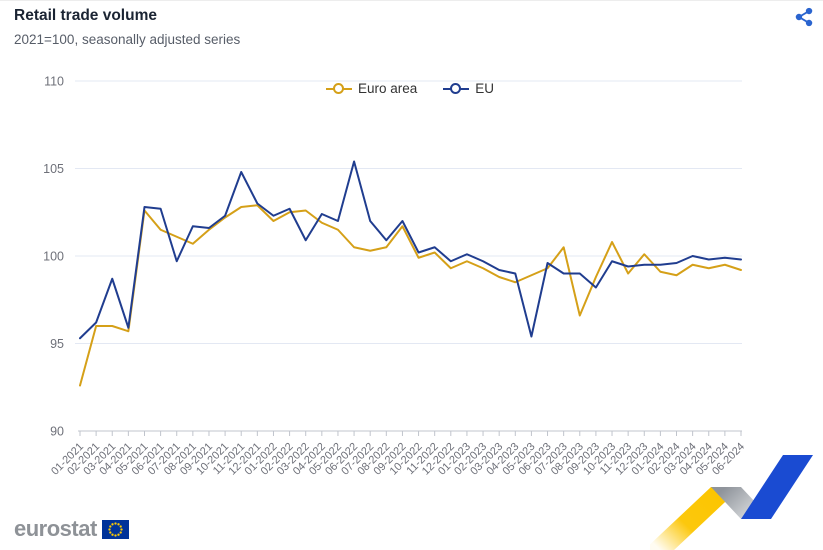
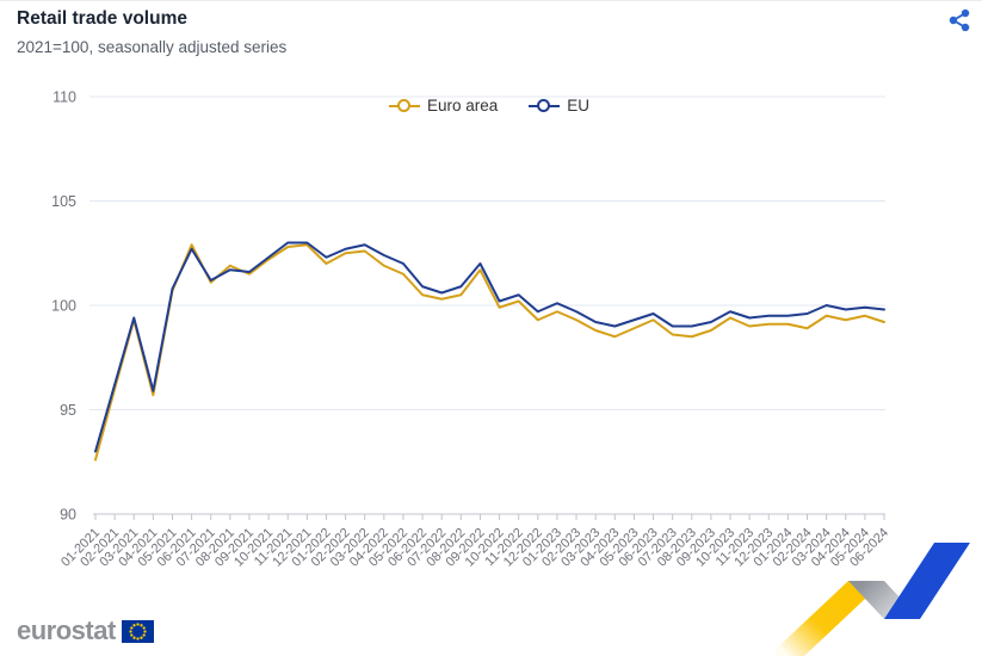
EU/01-2021: 95.3 -> 93.0
Euro area/03-2021: 96.0 -> 99.3
EU/03-2021: 98.7 -> 99.4
Euro area/05-2021: 102.6 -> 100.7
EU/05-2021: 102.8 -> 100.8
Euro area/06-2021: 101.5 -> 102.9
EU/07-2021: 99.7 -> 101.2
Euro area/08-2021: 100.7 -> 101.9
EU/11-2021: 104.8 -> 103.0
EU/03-2022: 100.9 -> 102.9
EU/06-2022: 105.4 -> 100.9
EU/07-2022: 102.0 -> 100.6
EU/05-2023: 95.4 -> 99.3
Euro area/07-2023: 100.5 -> 98.6
Euro area/08-2023: 96.6 -> 98.5
EU/09-2023: 98.2 -> 99.2
Euro area/10-2023: 100.8 -> 99.4
Euro area/12-2023: 100.1 -> 99.1
